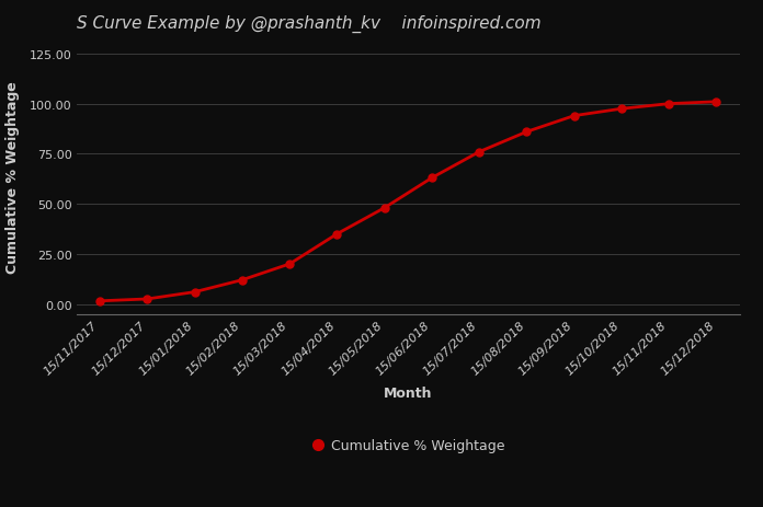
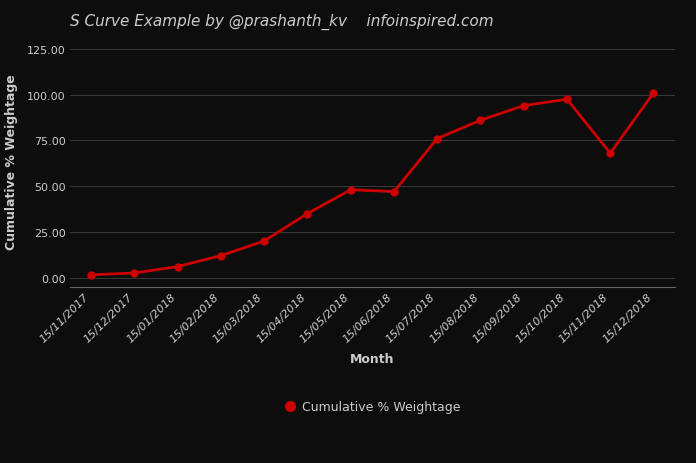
15/06/2018: 63 -> 47
15/11/2018: 100 -> 68
